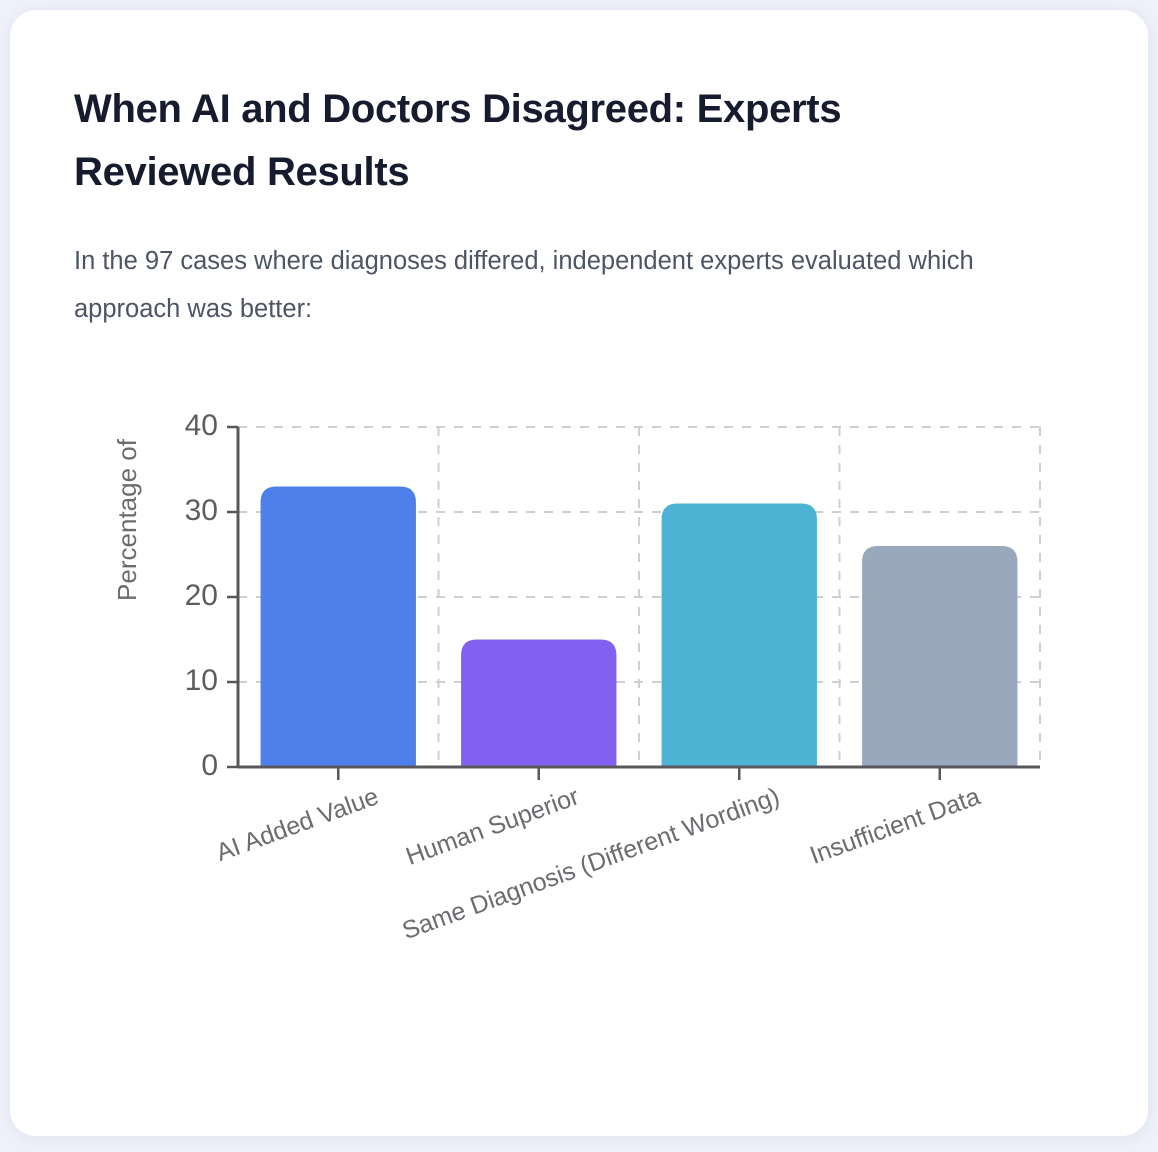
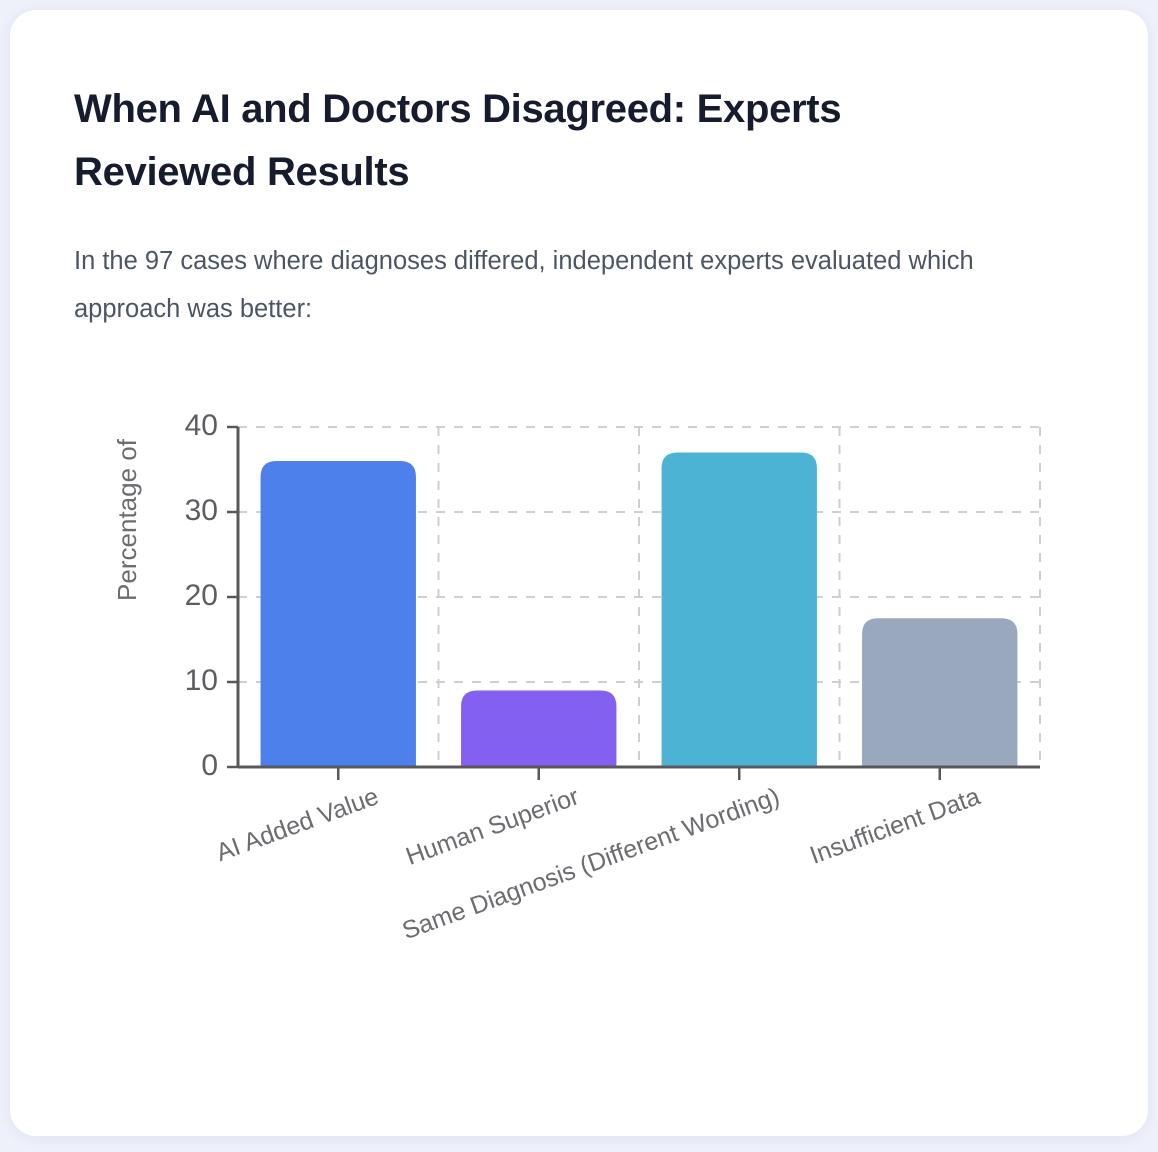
AI Added Value: 33 -> 36
Human Superior: 15 -> 9
Same Diagnosis (Different Wording): 31 -> 37
Insufficient Data: 26 -> 18
